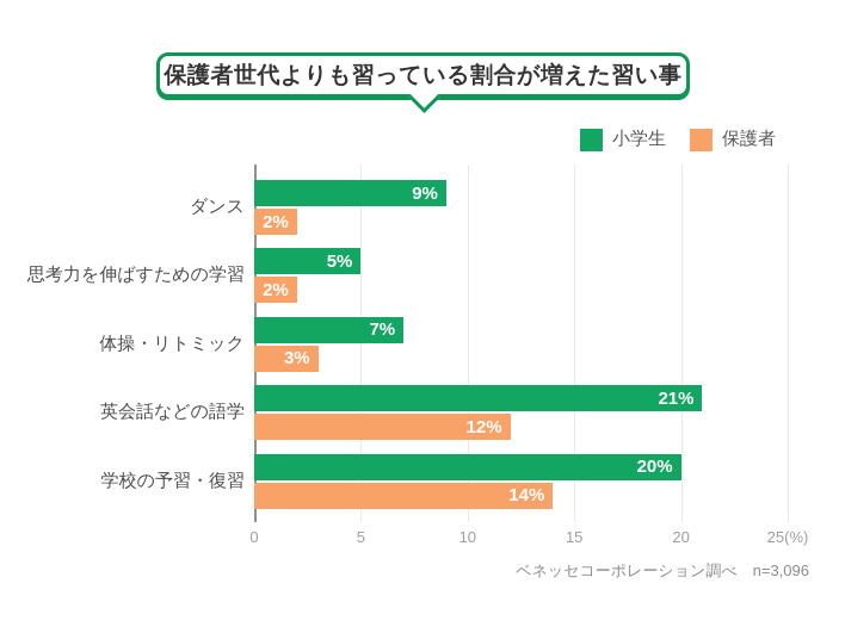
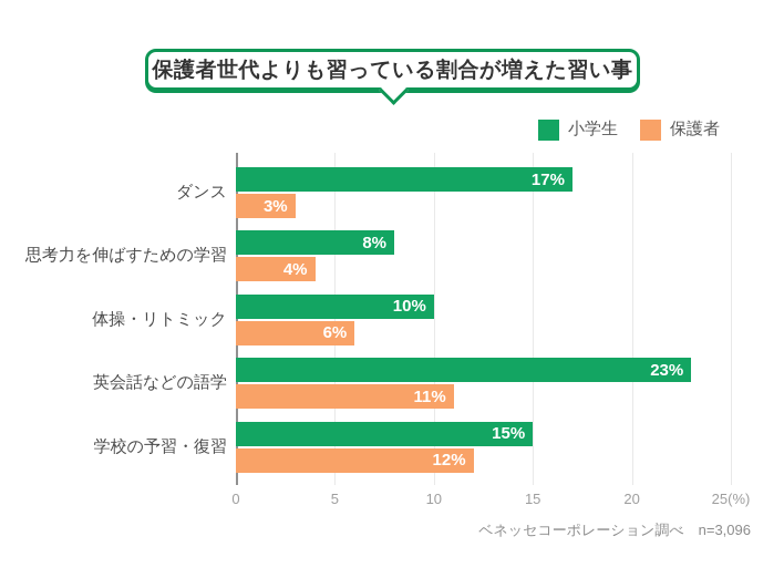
小学生/ダンス: 9% -> 17%
保護者/ダンス: 2% -> 3%
小学生/思考力を伸ばすための学習: 5% -> 8%
保護者/思考力を伸ばすための学習: 2% -> 4%
小学生/体操・リトミック: 7% -> 10%
保護者/体操・リトミック: 3% -> 6%
小学生/英会話などの語学: 21% -> 23%
保護者/英会話などの語学: 12% -> 11%
小学生/学校の予習・復習: 20% -> 15%
保護者/学校の予習・復習: 14% -> 12%
